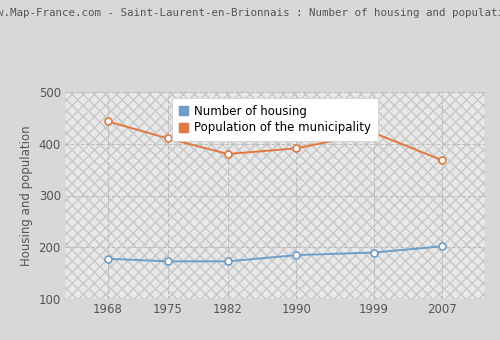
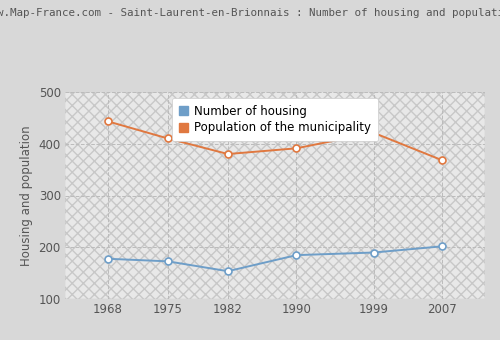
Number of housing/1982: 173 -> 154
